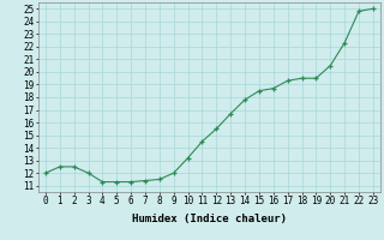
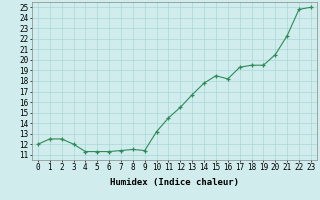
9: 12.0 -> 11.4
16: 18.7 -> 18.2
